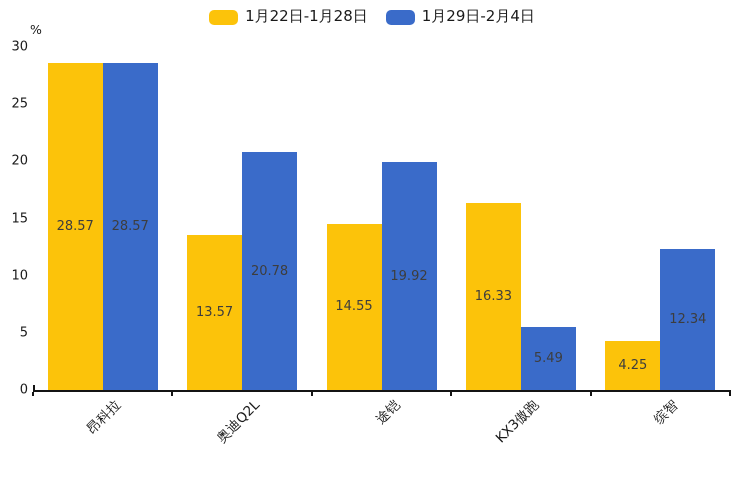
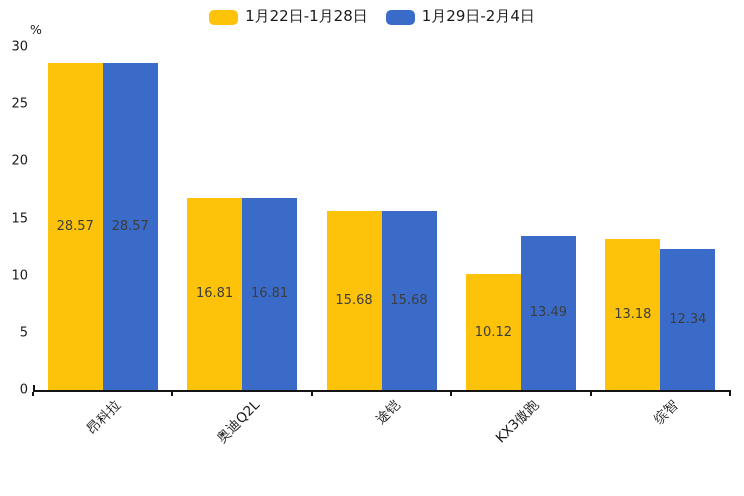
1月22日-1月28日/奥迪Q2L: 13.57 -> 16.81
1月29日-2月4日/奥迪Q2L: 20.78 -> 16.81
1月22日-1月28日/途铠: 14.55 -> 15.68
1月29日-2月4日/途铠: 19.92 -> 15.68
1月22日-1月28日/KX3傲跑: 16.33 -> 10.12
1月29日-2月4日/KX3傲跑: 5.49 -> 13.49
1月22日-1月28日/缤智: 4.25 -> 13.18
